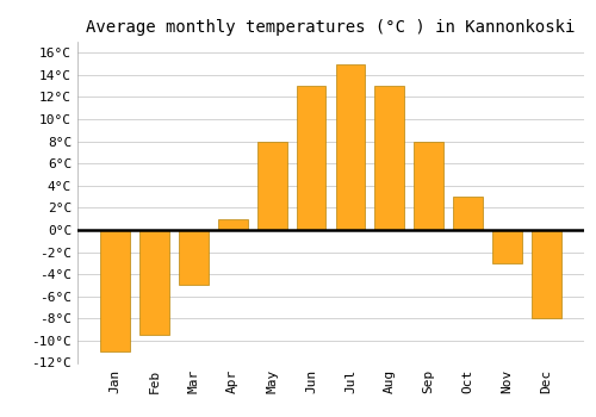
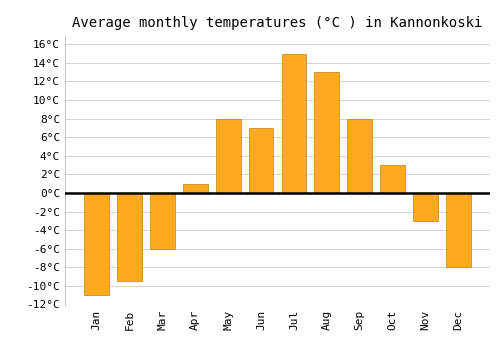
Mar: -5.0°C -> -6.0°C
Jun: 13.0°C -> 7.0°C
